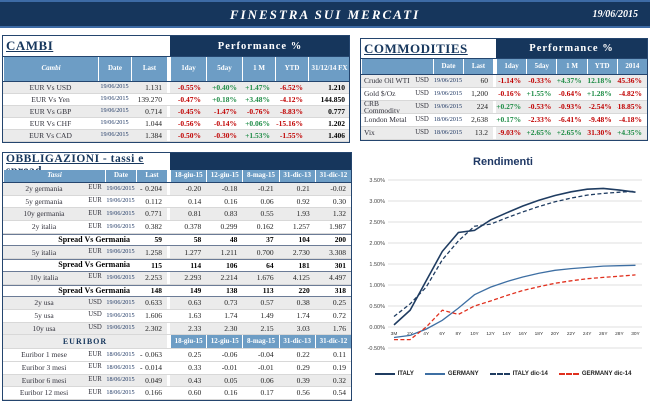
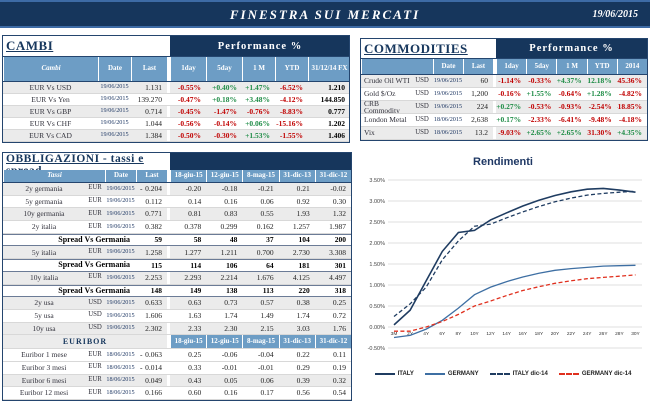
GERMANY dic-14/3M: -0.3% -> -0.1%
GERMANY dic-14/2Y: -0.3% -> -0.1%
GERMANY dic-14/6Y: 0.4% -> 0.1%
